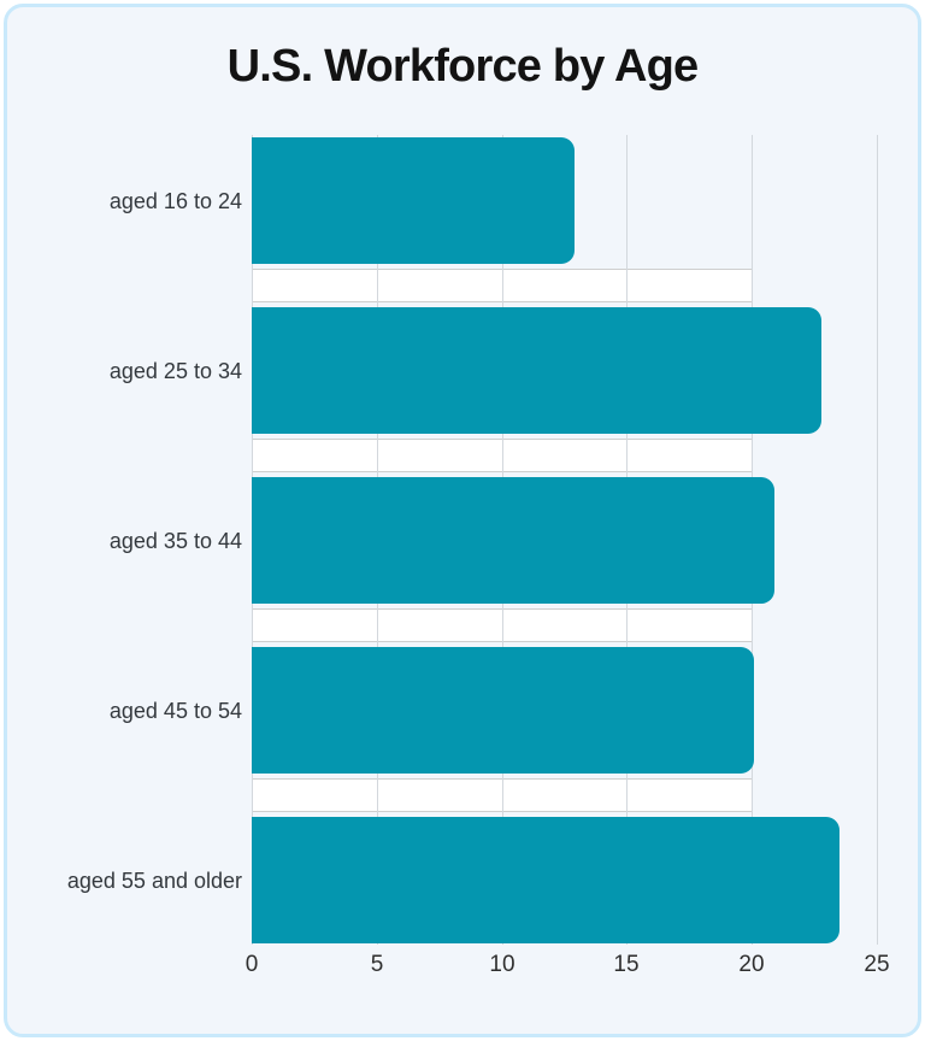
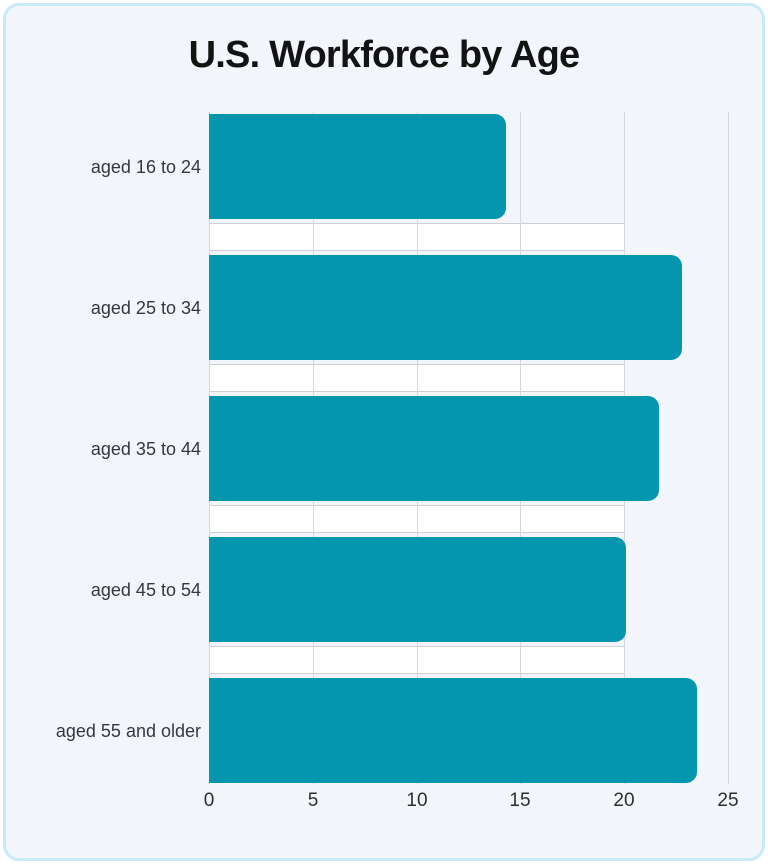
aged 16 to 24: 12.9 -> 14.3
aged 35 to 44: 20.9 -> 21.7
